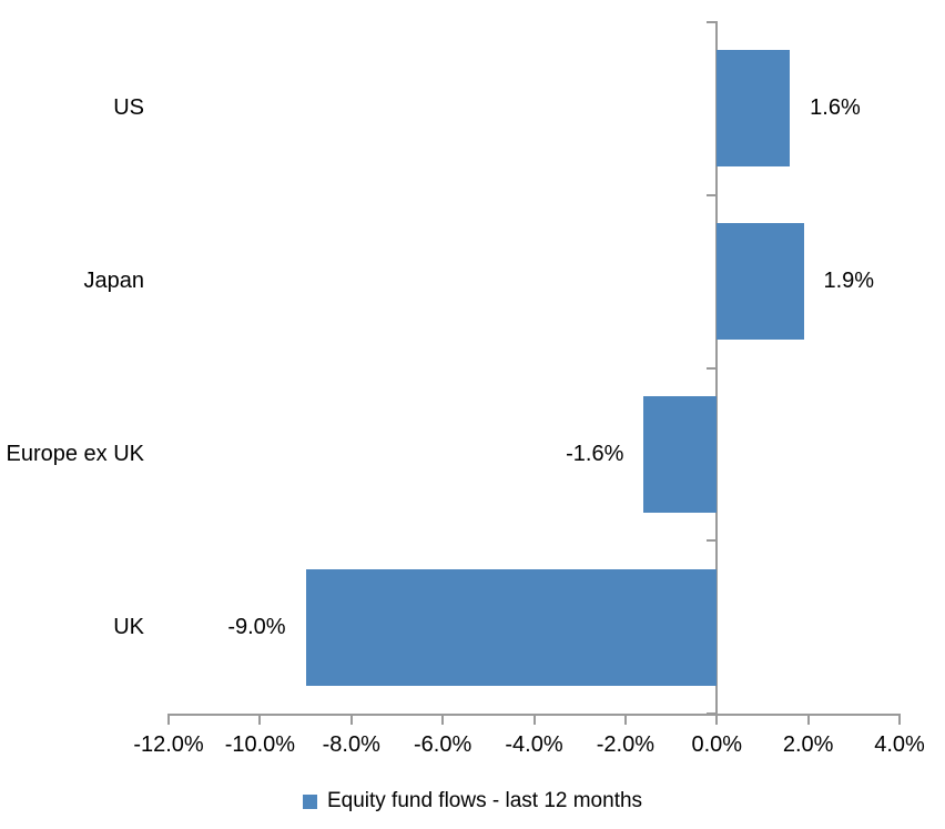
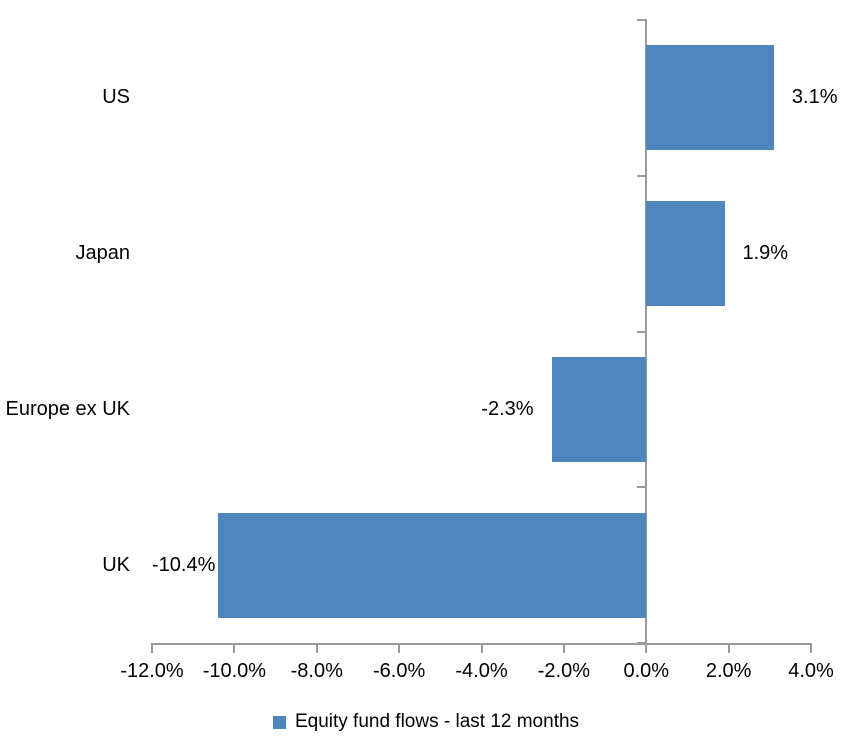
US: 1.6% -> 3.1%
Europe ex UK: -1.6% -> -2.3%
UK: -9.0% -> -10.4%
